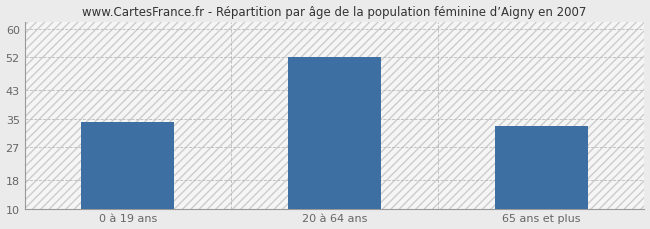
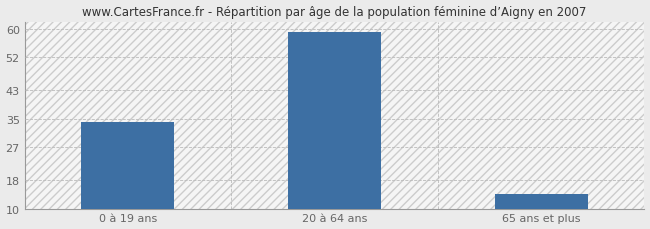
20 à 64 ans: 52 -> 59
65 ans et plus: 33 -> 14
